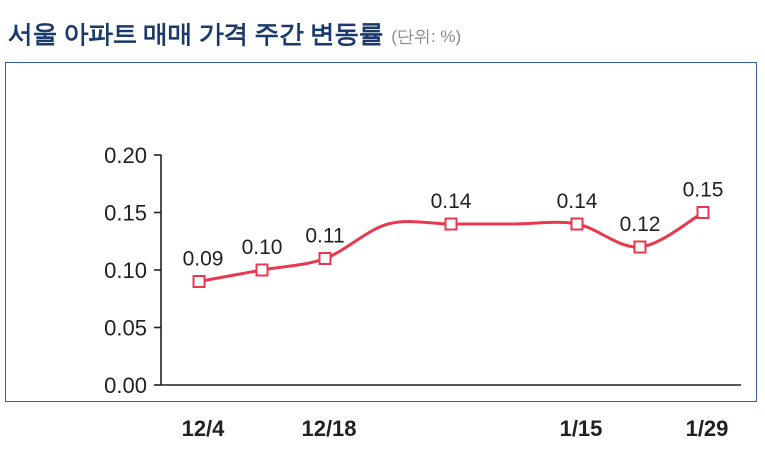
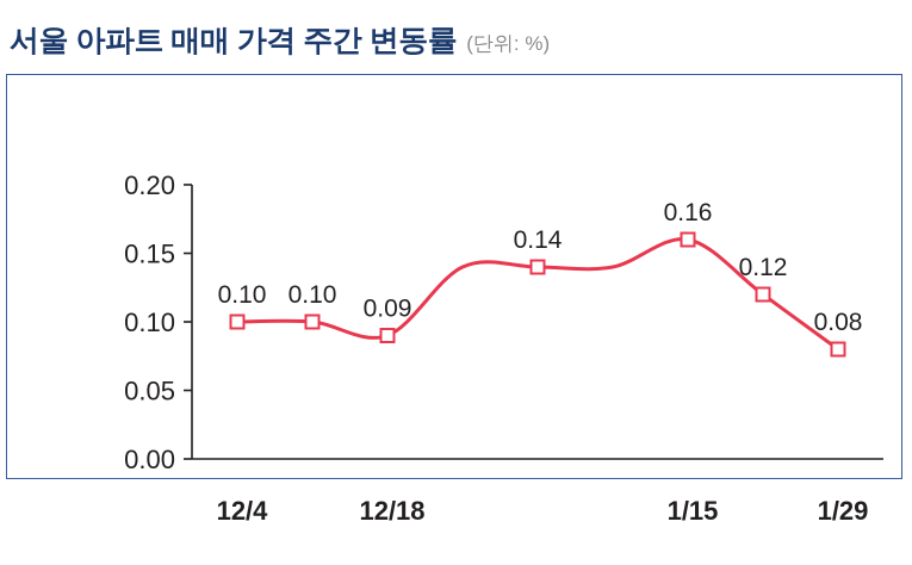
12/4: 0.09 -> 0.10
12/18: 0.11 -> 0.09
1/15: 0.14 -> 0.16
1/29: 0.15 -> 0.08
